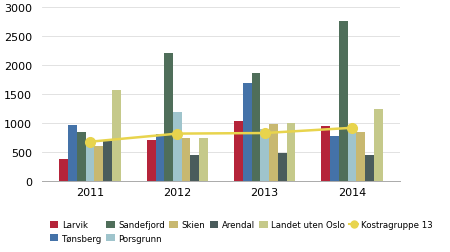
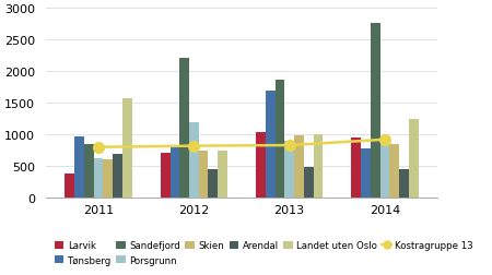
Kostragruppe 13/2011: 680 -> 800
